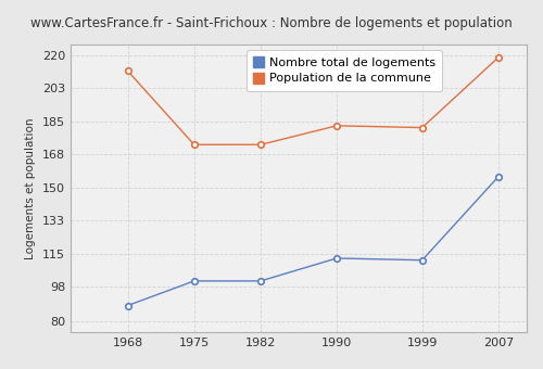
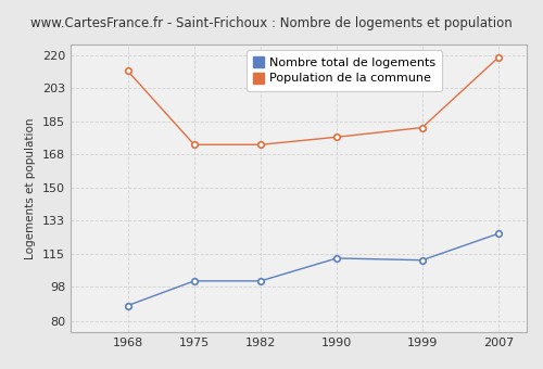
Population de la commune/1990: 183 -> 177
Nombre total de logements/2007: 156 -> 126
